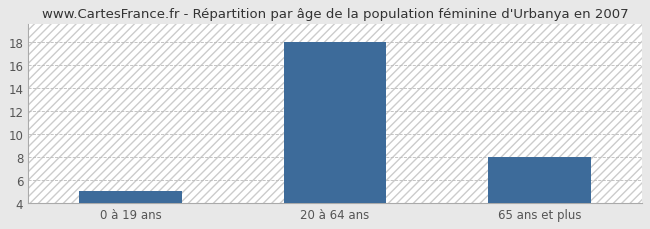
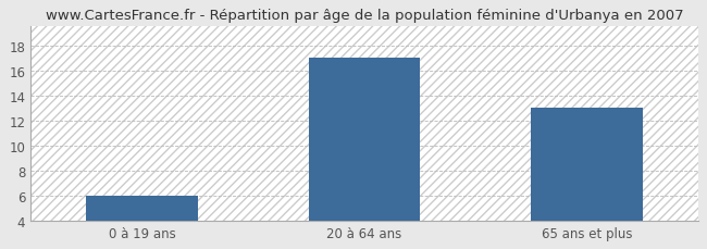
0 à 19 ans: 5 -> 6
20 à 64 ans: 18 -> 17
65 ans et plus: 8 -> 13
